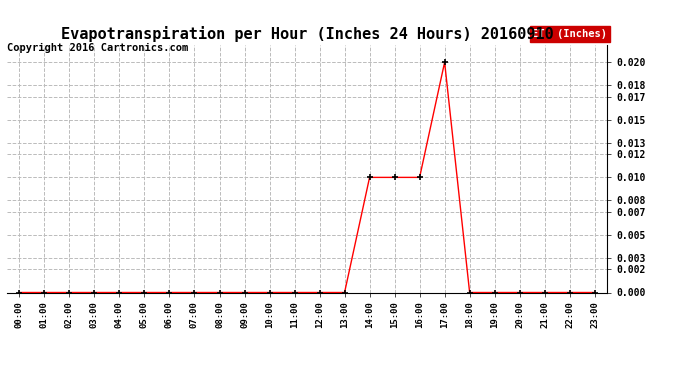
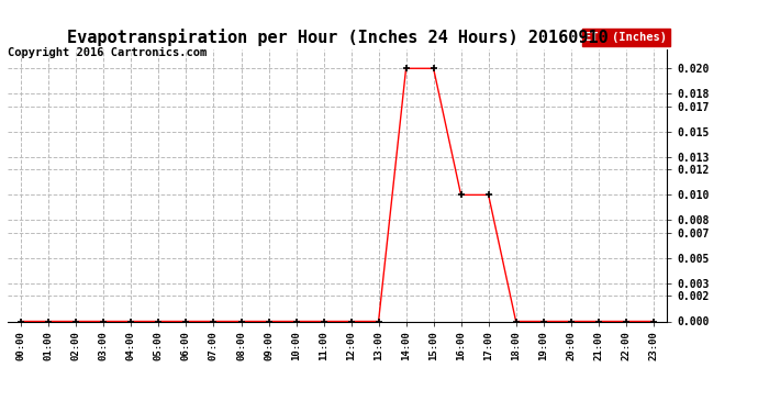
14:00: 0.01 -> 0.02
15:00: 0.01 -> 0.02
17:00: 0.02 -> 0.01
